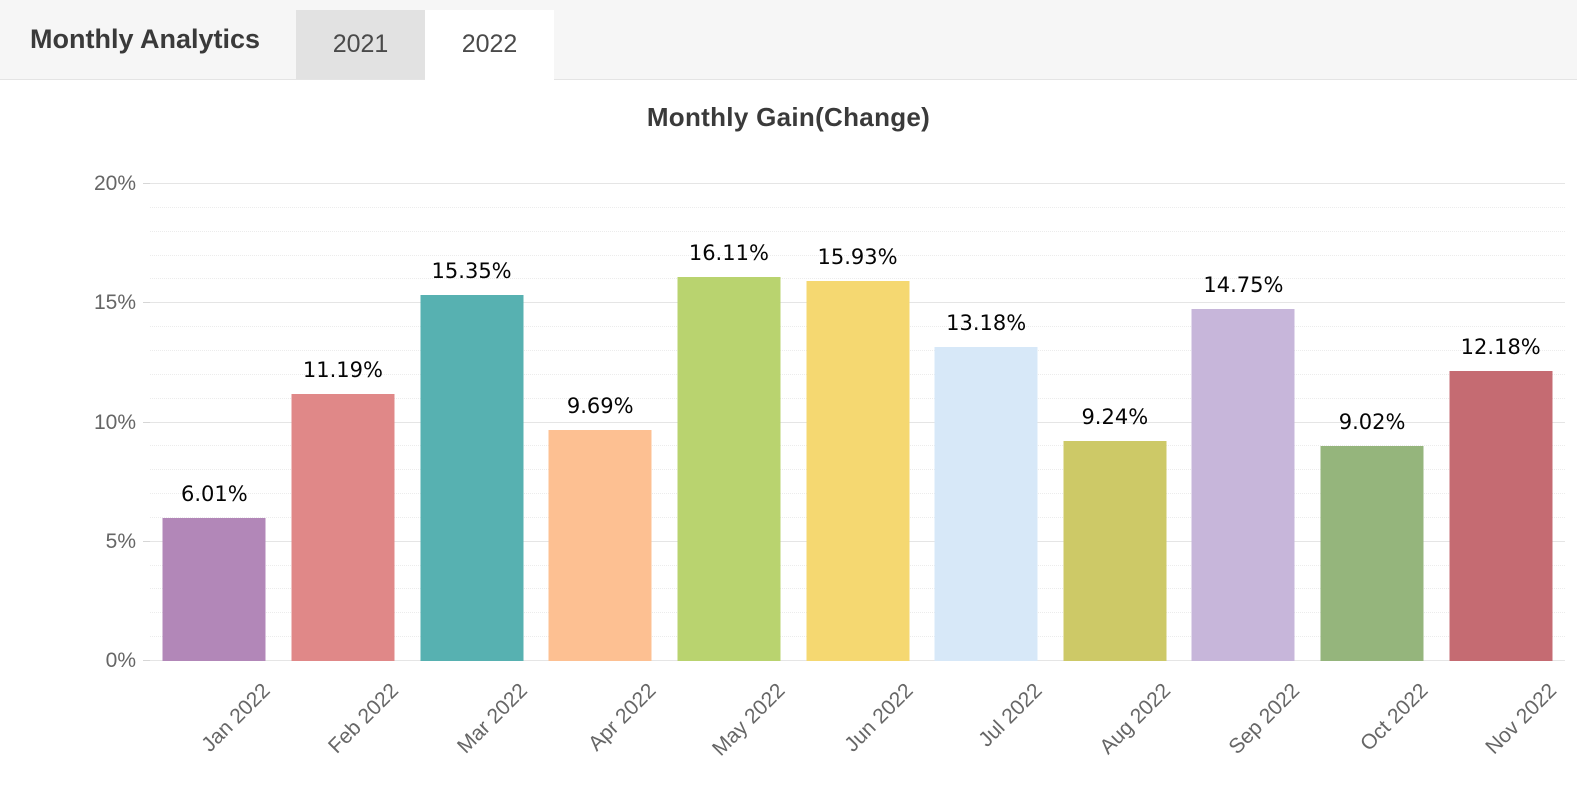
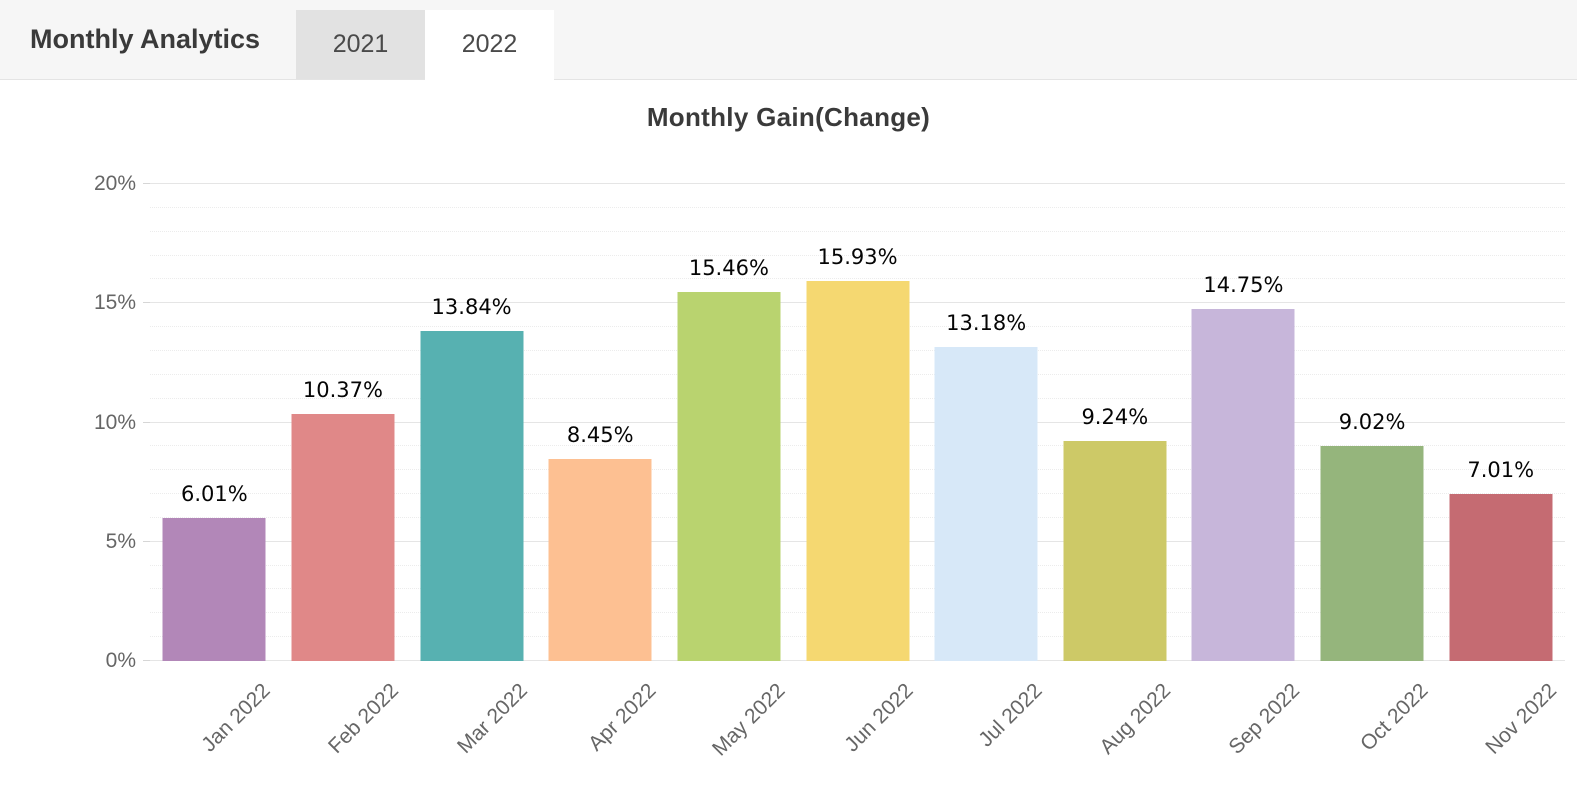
Feb 2022: 11.19% -> 10.37%
Mar 2022: 15.35% -> 13.84%
Apr 2022: 9.69% -> 8.45%
May 2022: 16.11% -> 15.46%
Nov 2022: 12.18% -> 7.01%
